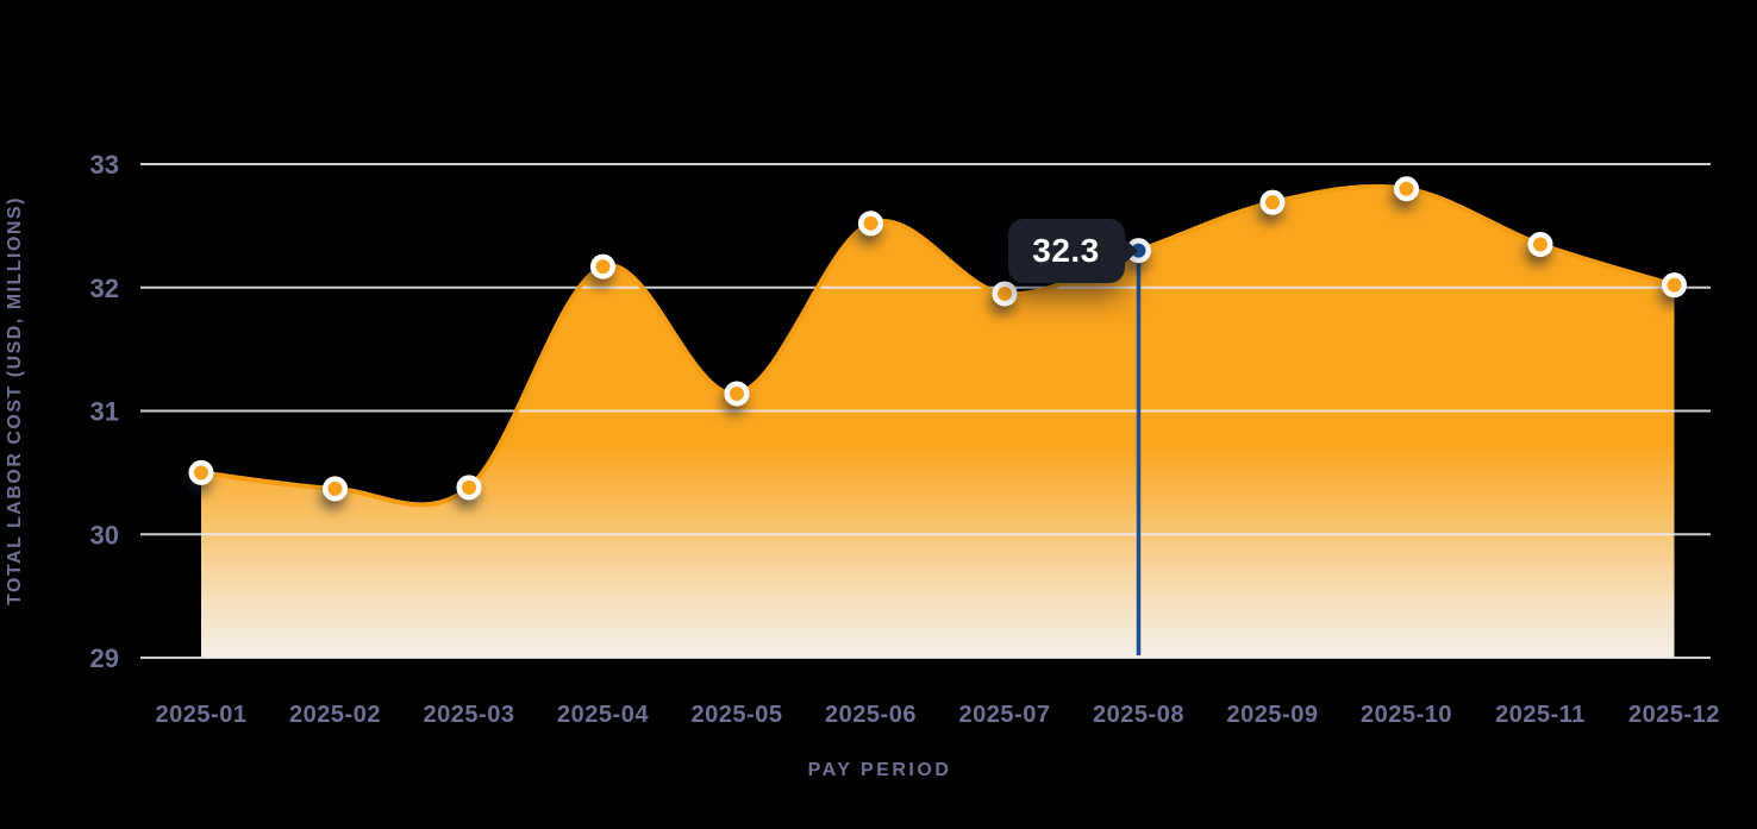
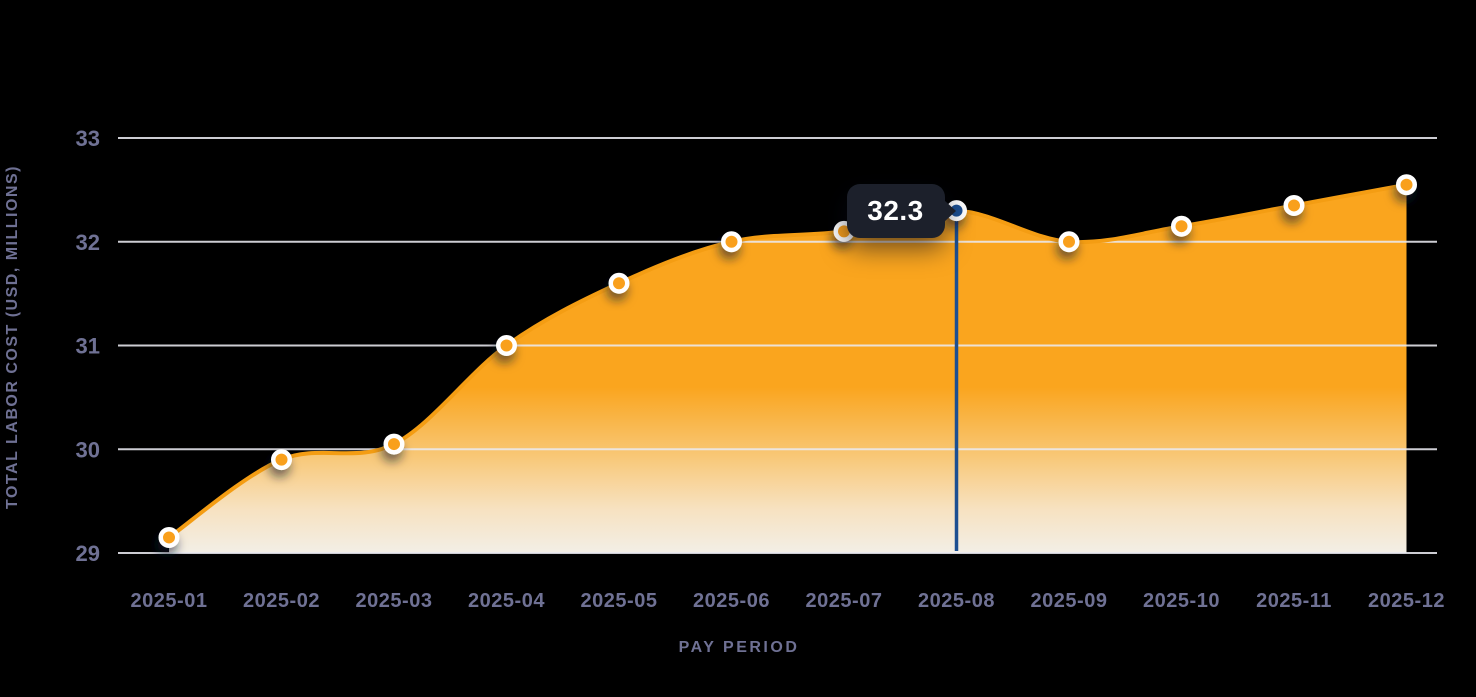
2025-01: 30.50 -> 29.15
2025-02: 30.37 -> 29.90
2025-03: 30.38 -> 30.05
2025-04: 32.17 -> 31.00
2025-05: 31.14 -> 31.60
2025-06: 32.52 -> 32.00
2025-07: 31.95 -> 32.10
2025-09: 32.69 -> 32.00
2025-10: 32.80 -> 32.15
2025-12: 32.02 -> 32.55
